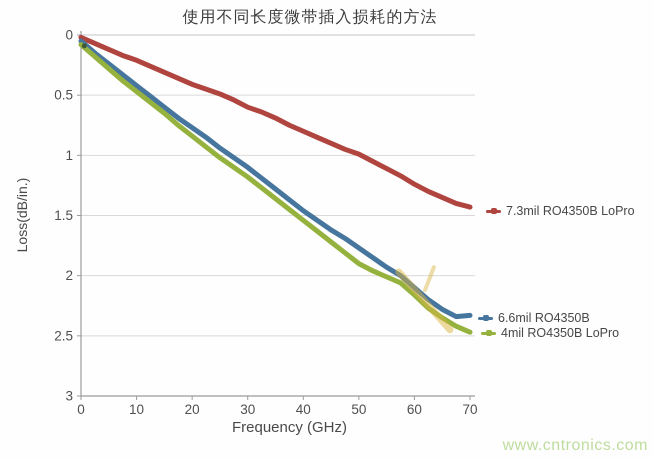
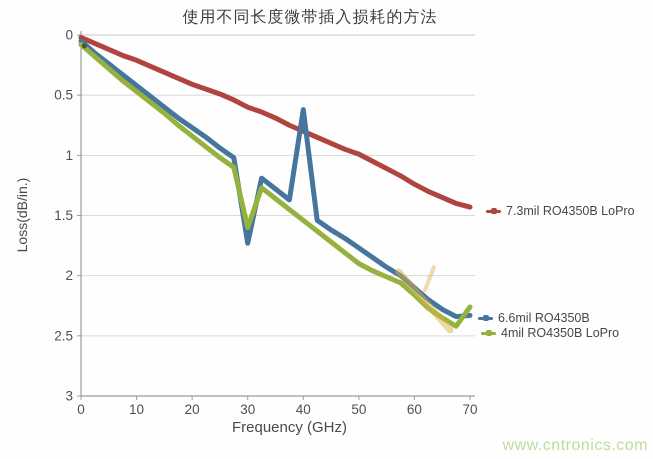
6.6mil RO4350B/30: 1.10 -> 1.73
4mil RO4350B LoPro/30: 1.18 -> 1.60
6.6mil RO4350B/40: 1.46 -> 0.62
4mil RO4350B LoPro/70: 2.47 -> 2.26
